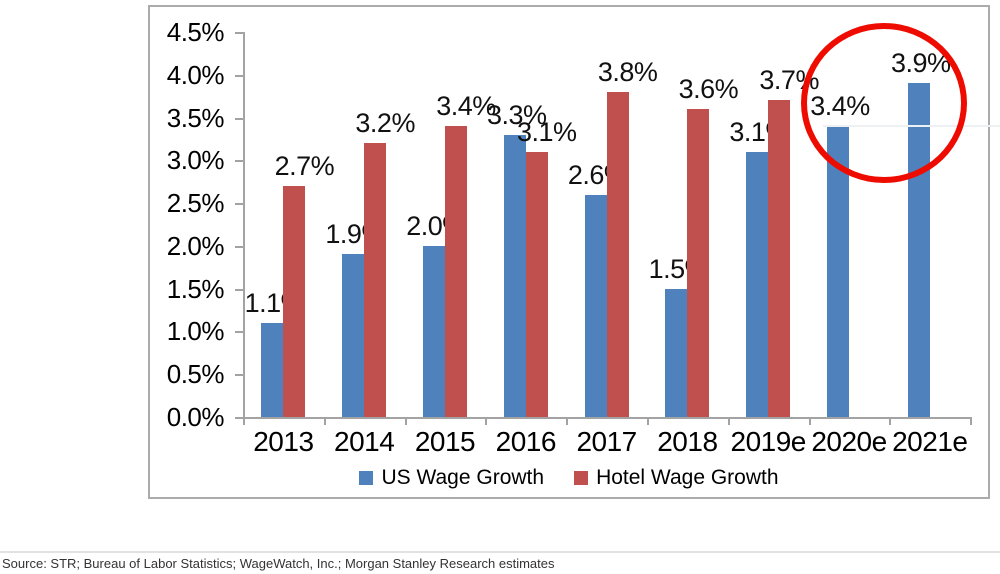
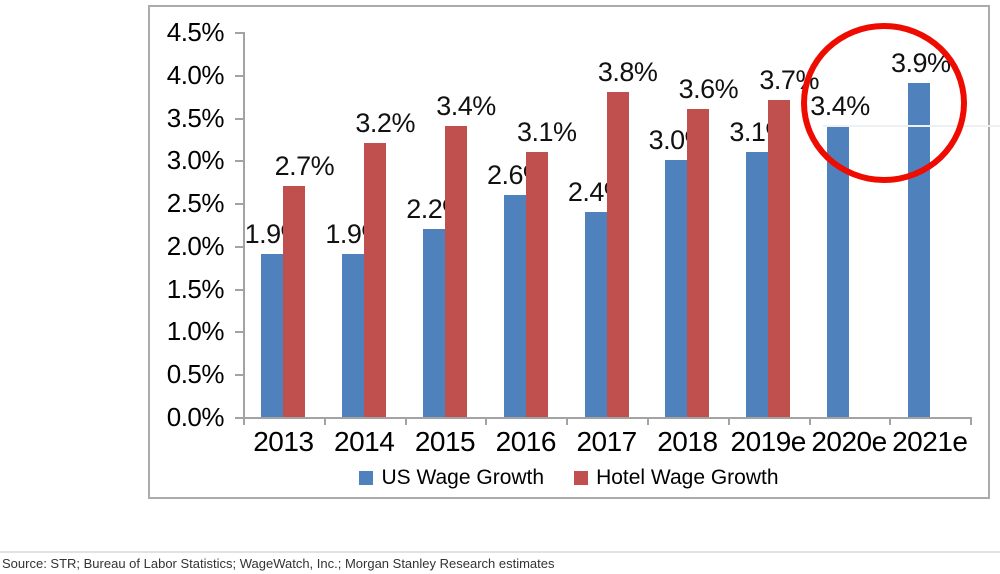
US Wage Growth/2013: 1.1% -> 1.9%
US Wage Growth/2015: 2.0% -> 2.2%
US Wage Growth/2016: 3.3% -> 2.6%
US Wage Growth/2017: 2.6% -> 2.4%
US Wage Growth/2018: 1.5% -> 3.0%
